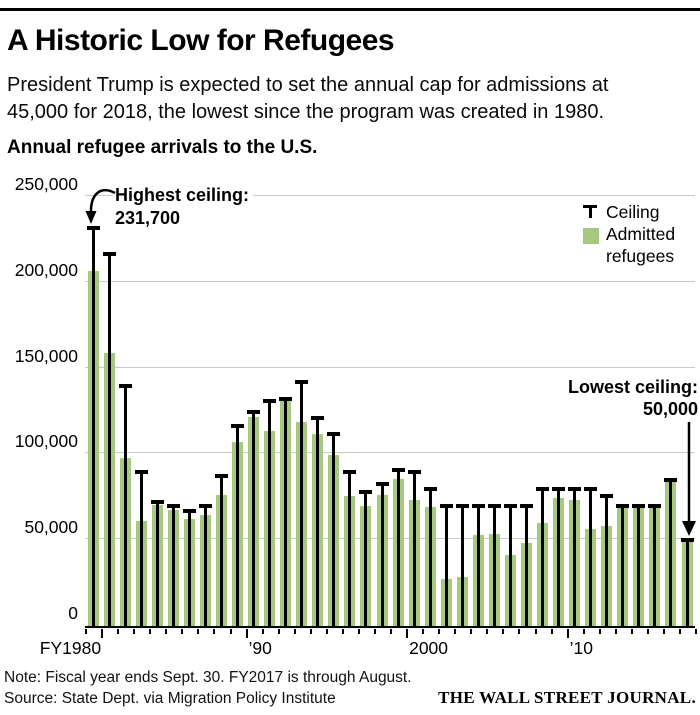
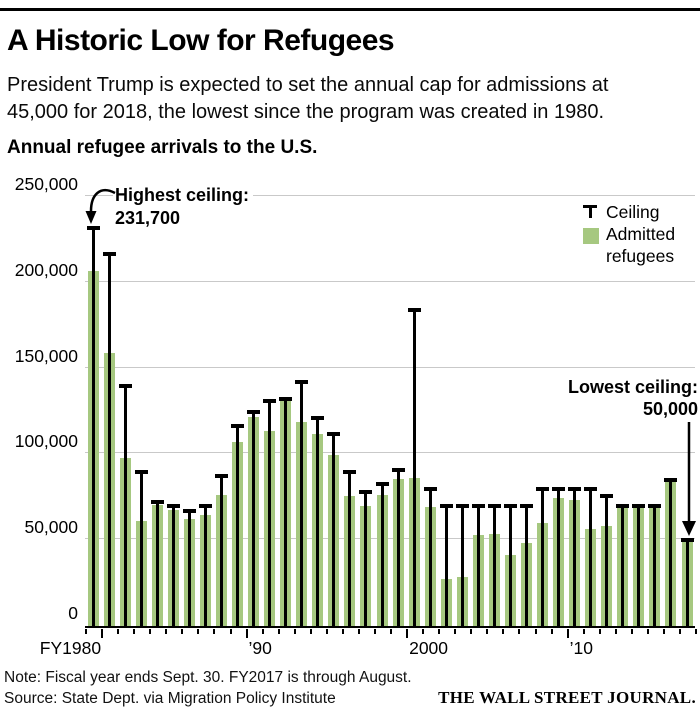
Ceiling/2000: 90000 -> 184000
Admitted refugees/2000: 73000 -> 86000
